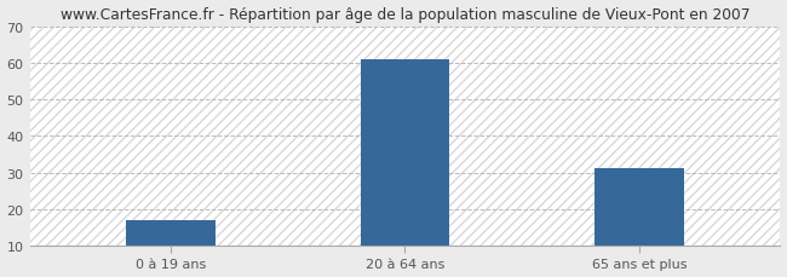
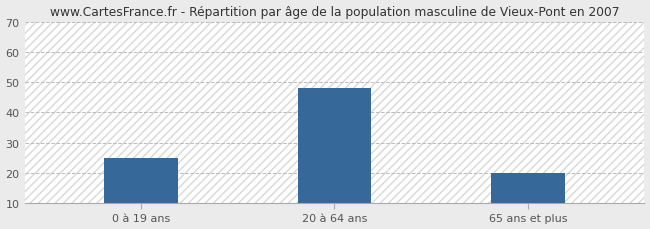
0 à 19 ans: 17 -> 25
20 à 64 ans: 61 -> 48
65 ans et plus: 31 -> 20
